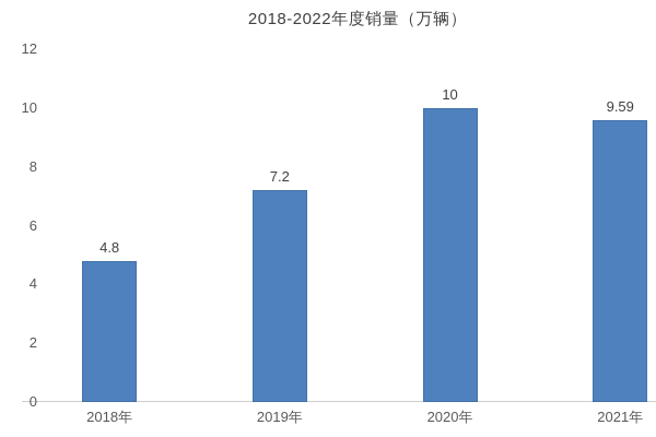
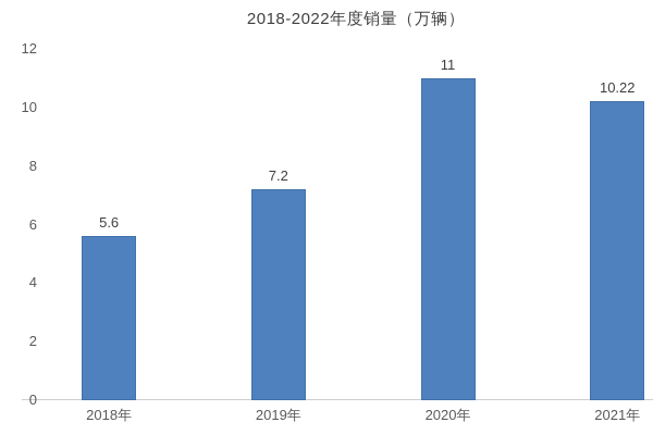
2018年: 4.8 -> 5.6
2020年: 10 -> 11
2021年: 9.59 -> 10.22
